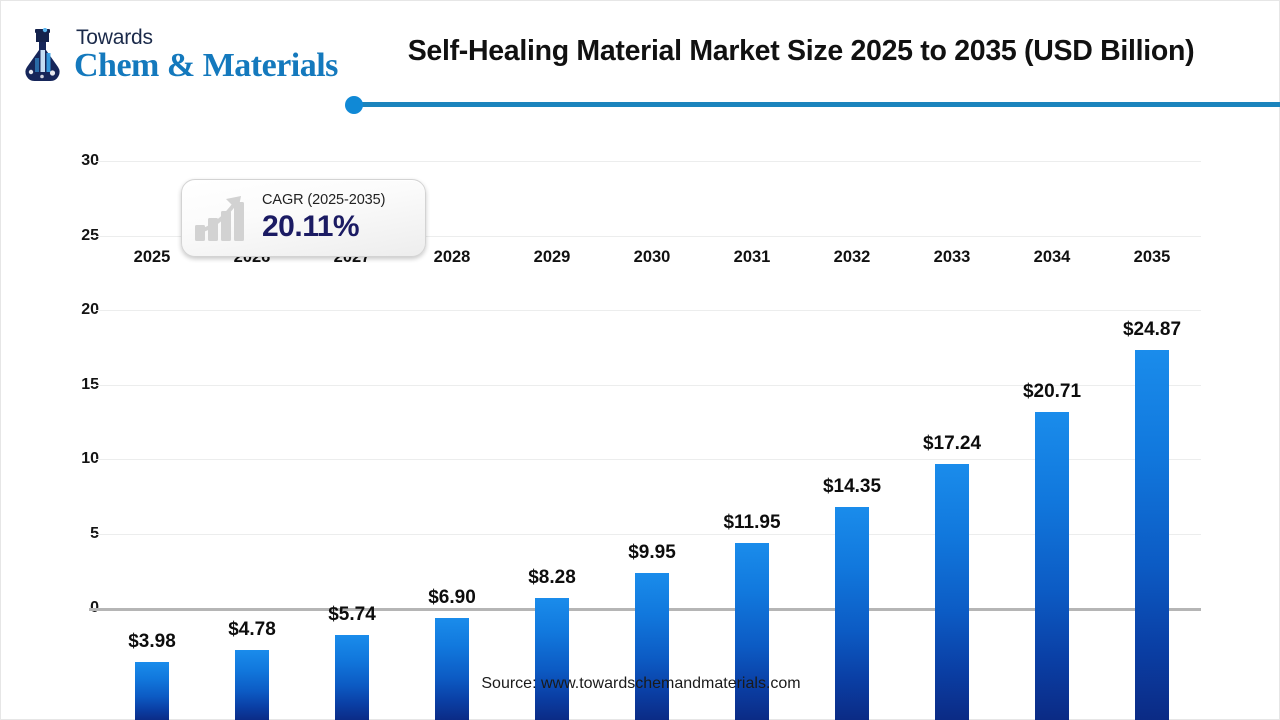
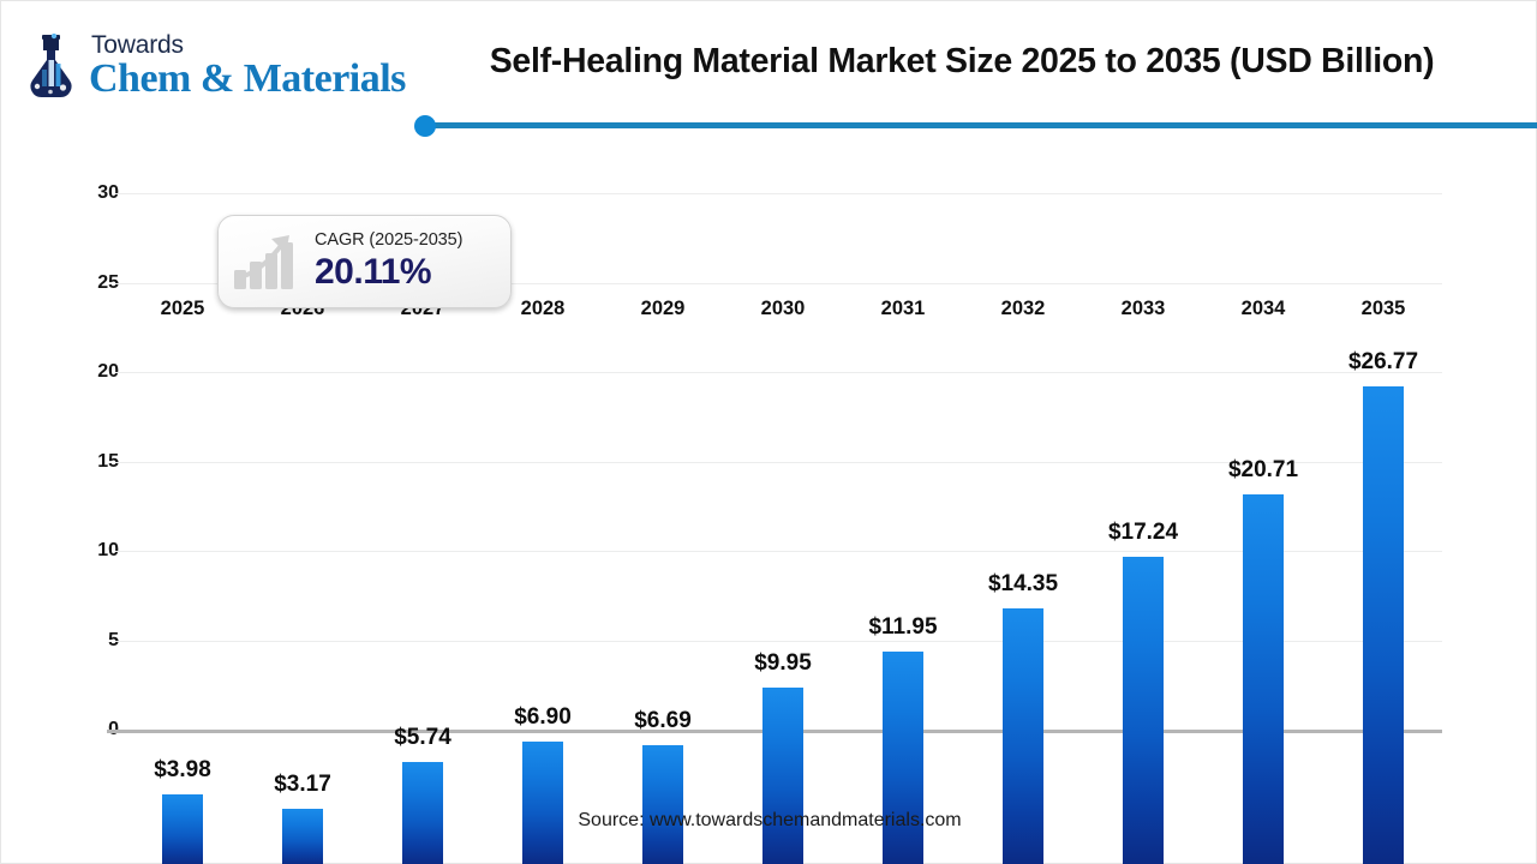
2026: $4.78 -> $3.17
2029: $8.28 -> $6.69
2035: $24.87 -> $26.77
